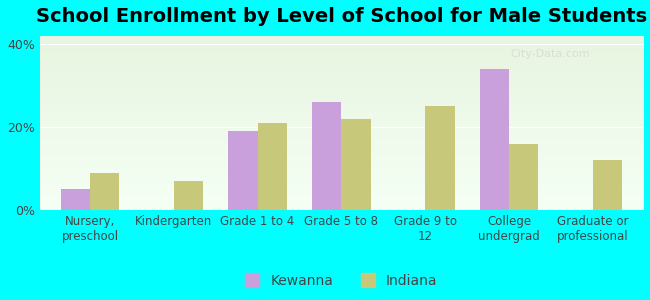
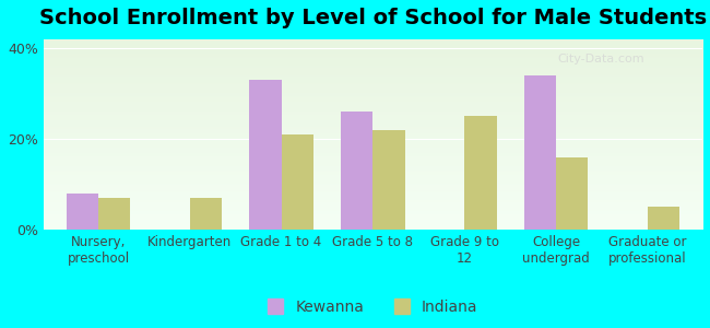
Kewanna/Nursery, preschool: 5% -> 8%
Indiana/Nursery, preschool: 9% -> 7%
Kewanna/Grade 1 to 4: 19% -> 33%
Indiana/Graduate or professional: 12% -> 5%
